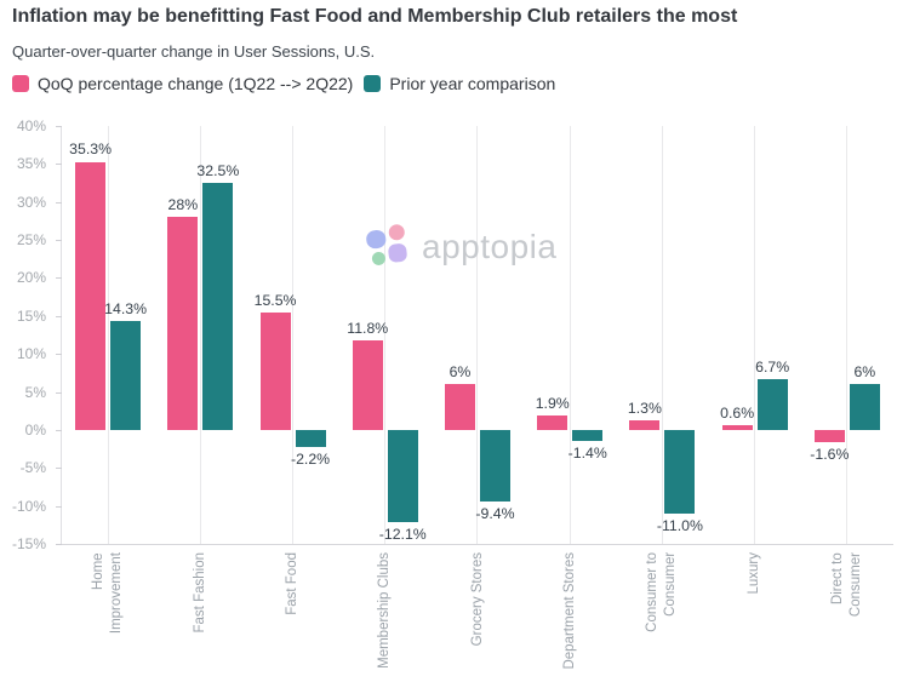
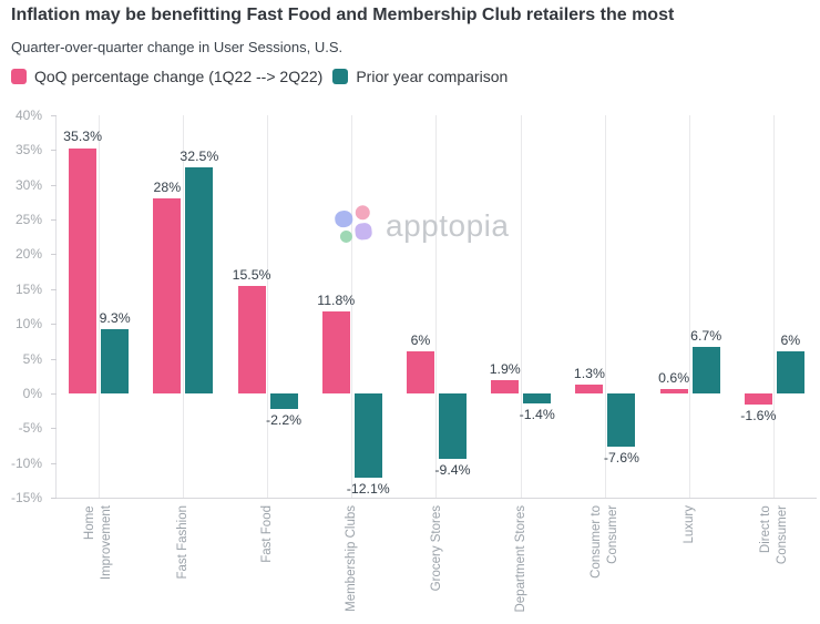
Prior year comparison/Home Improvement: 14.3% -> 9.3%
Prior year comparison/Consumer to Consumer: -11.0% -> -7.6%
